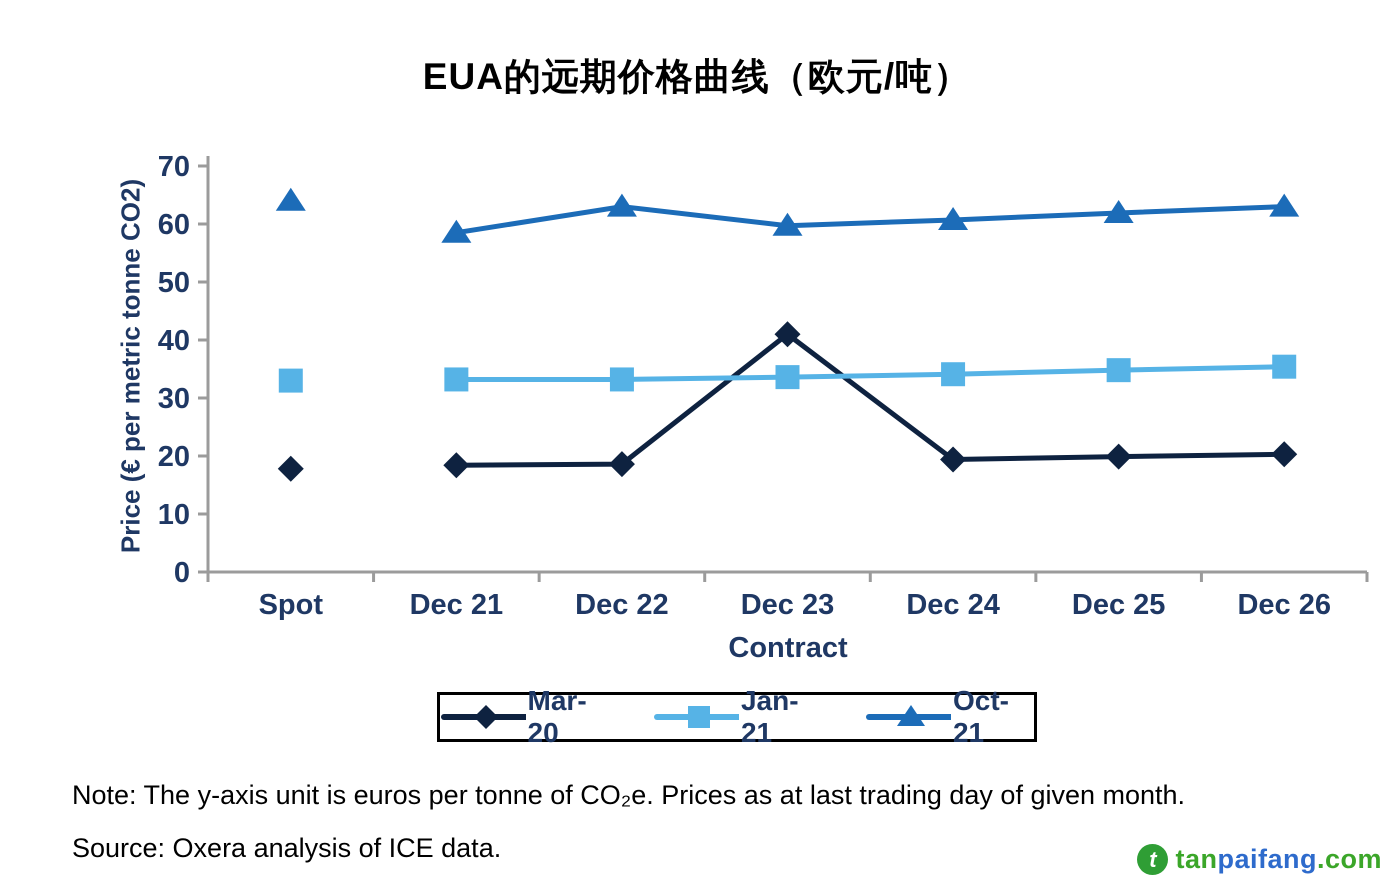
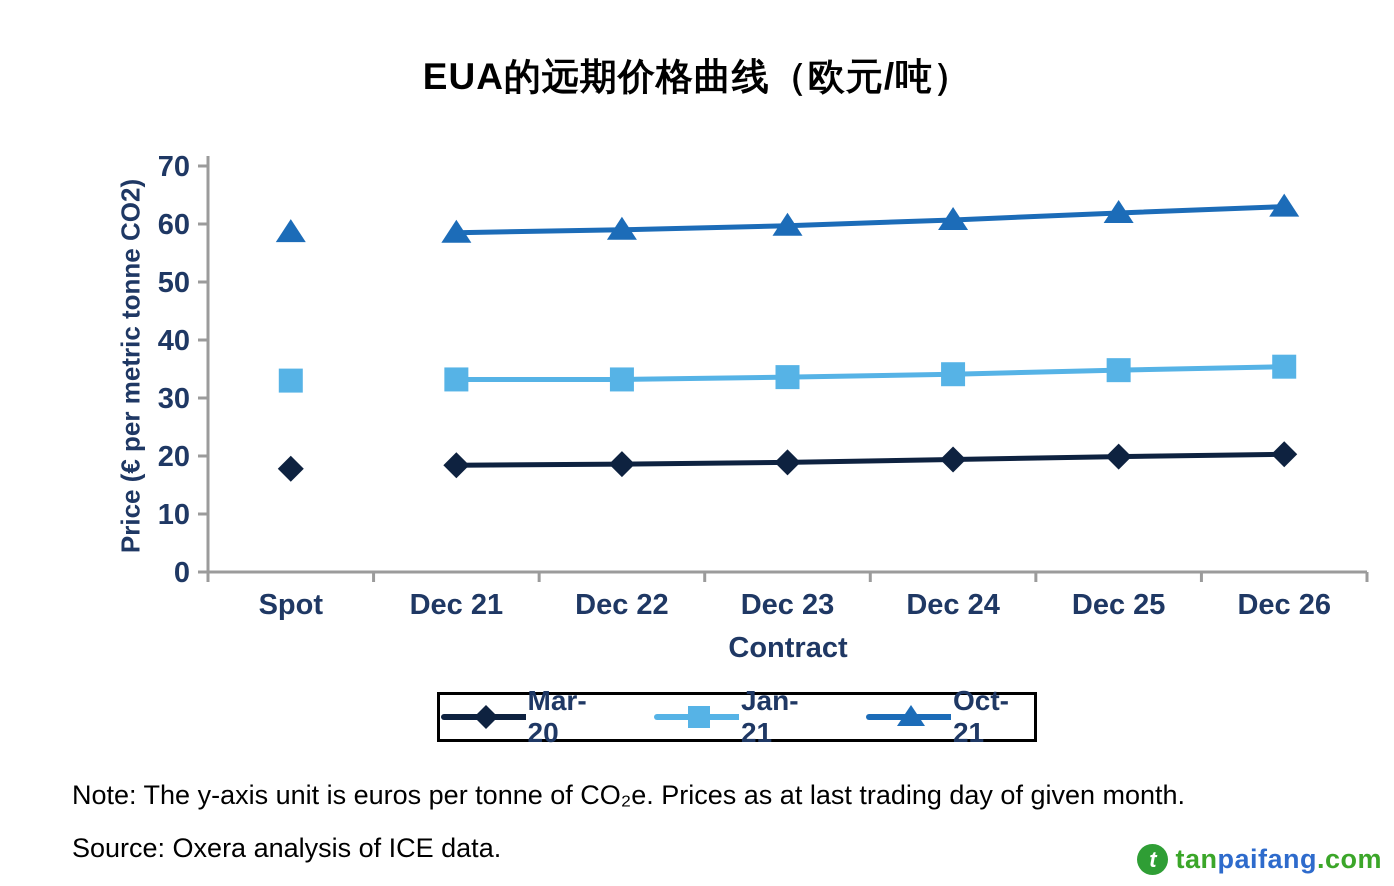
Oct-21/Spot: 64 -> 59
Oct-21/Dec 22: 63 -> 59
Mar-20/Dec 23: 41 -> 19
